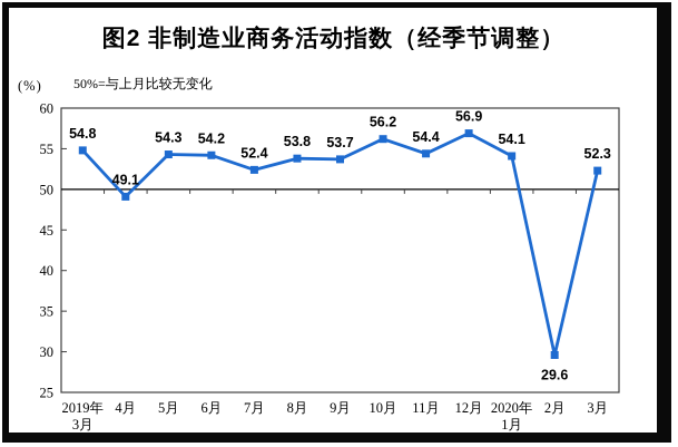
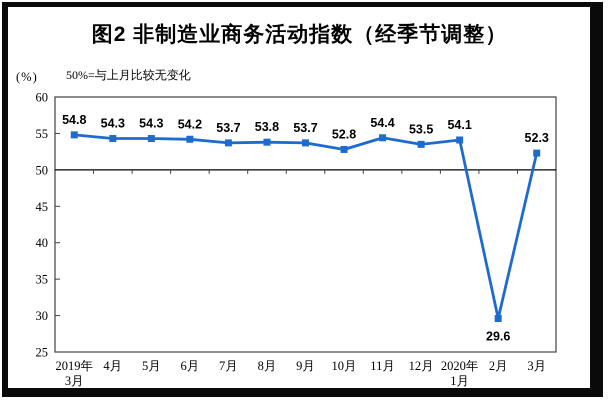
4月: 49.1 -> 54.3
7月: 52.4 -> 53.7
10月: 56.2 -> 52.8
12月: 56.9 -> 53.5
